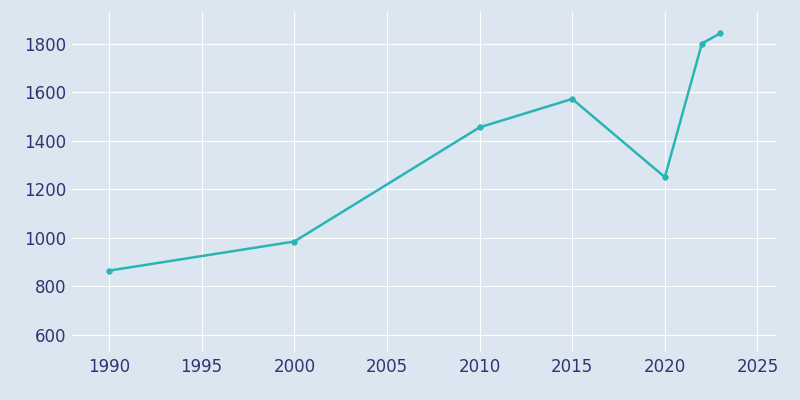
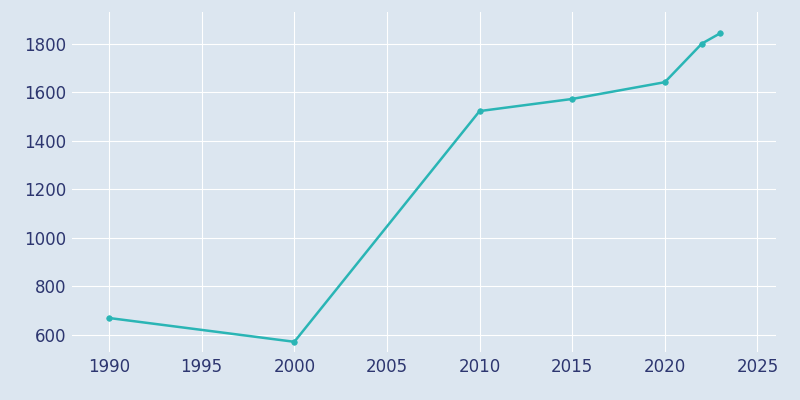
1990: 865 -> 670
2000: 985 -> 572
2010: 1455 -> 1522
2020: 1250 -> 1641
